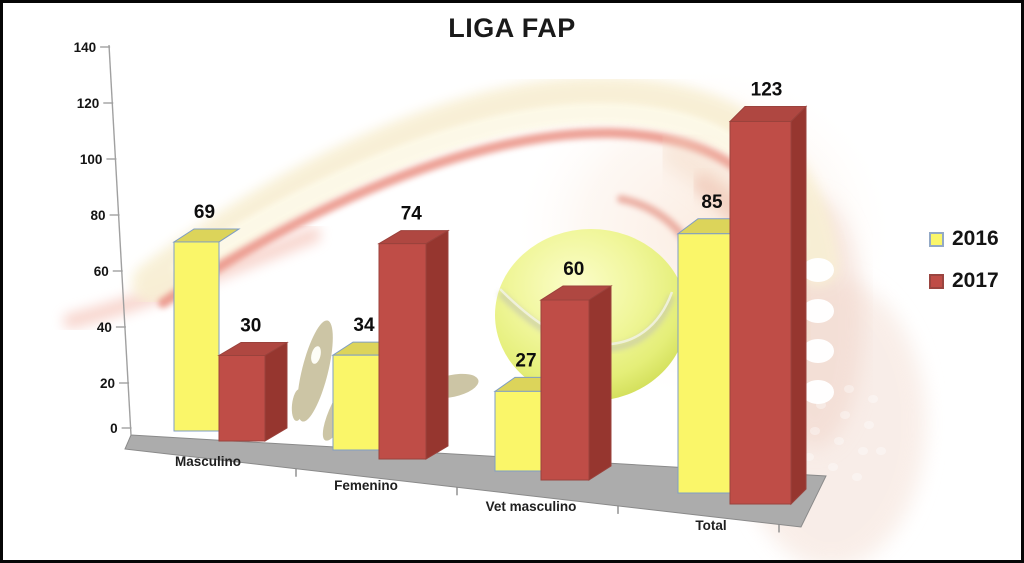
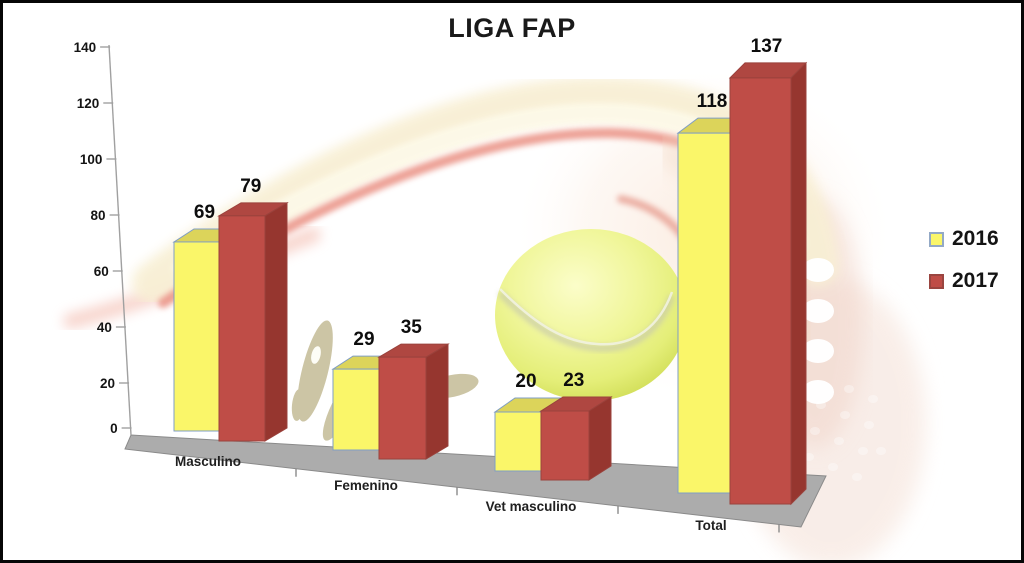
2017/Masculino: 30 -> 79
2016/Femenino: 34 -> 29
2017/Femenino: 74 -> 35
2016/Vet masculino: 27 -> 20
2017/Vet masculino: 60 -> 23
2016/Total: 85 -> 118
2017/Total: 123 -> 137
